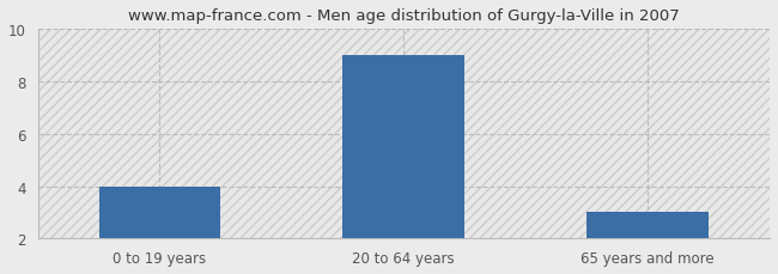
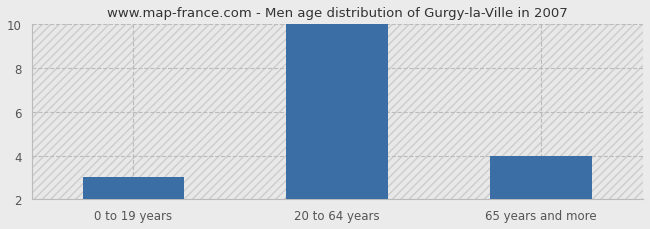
0 to 19 years: 4 -> 3
20 to 64 years: 9 -> 10
65 years and more: 3 -> 4
